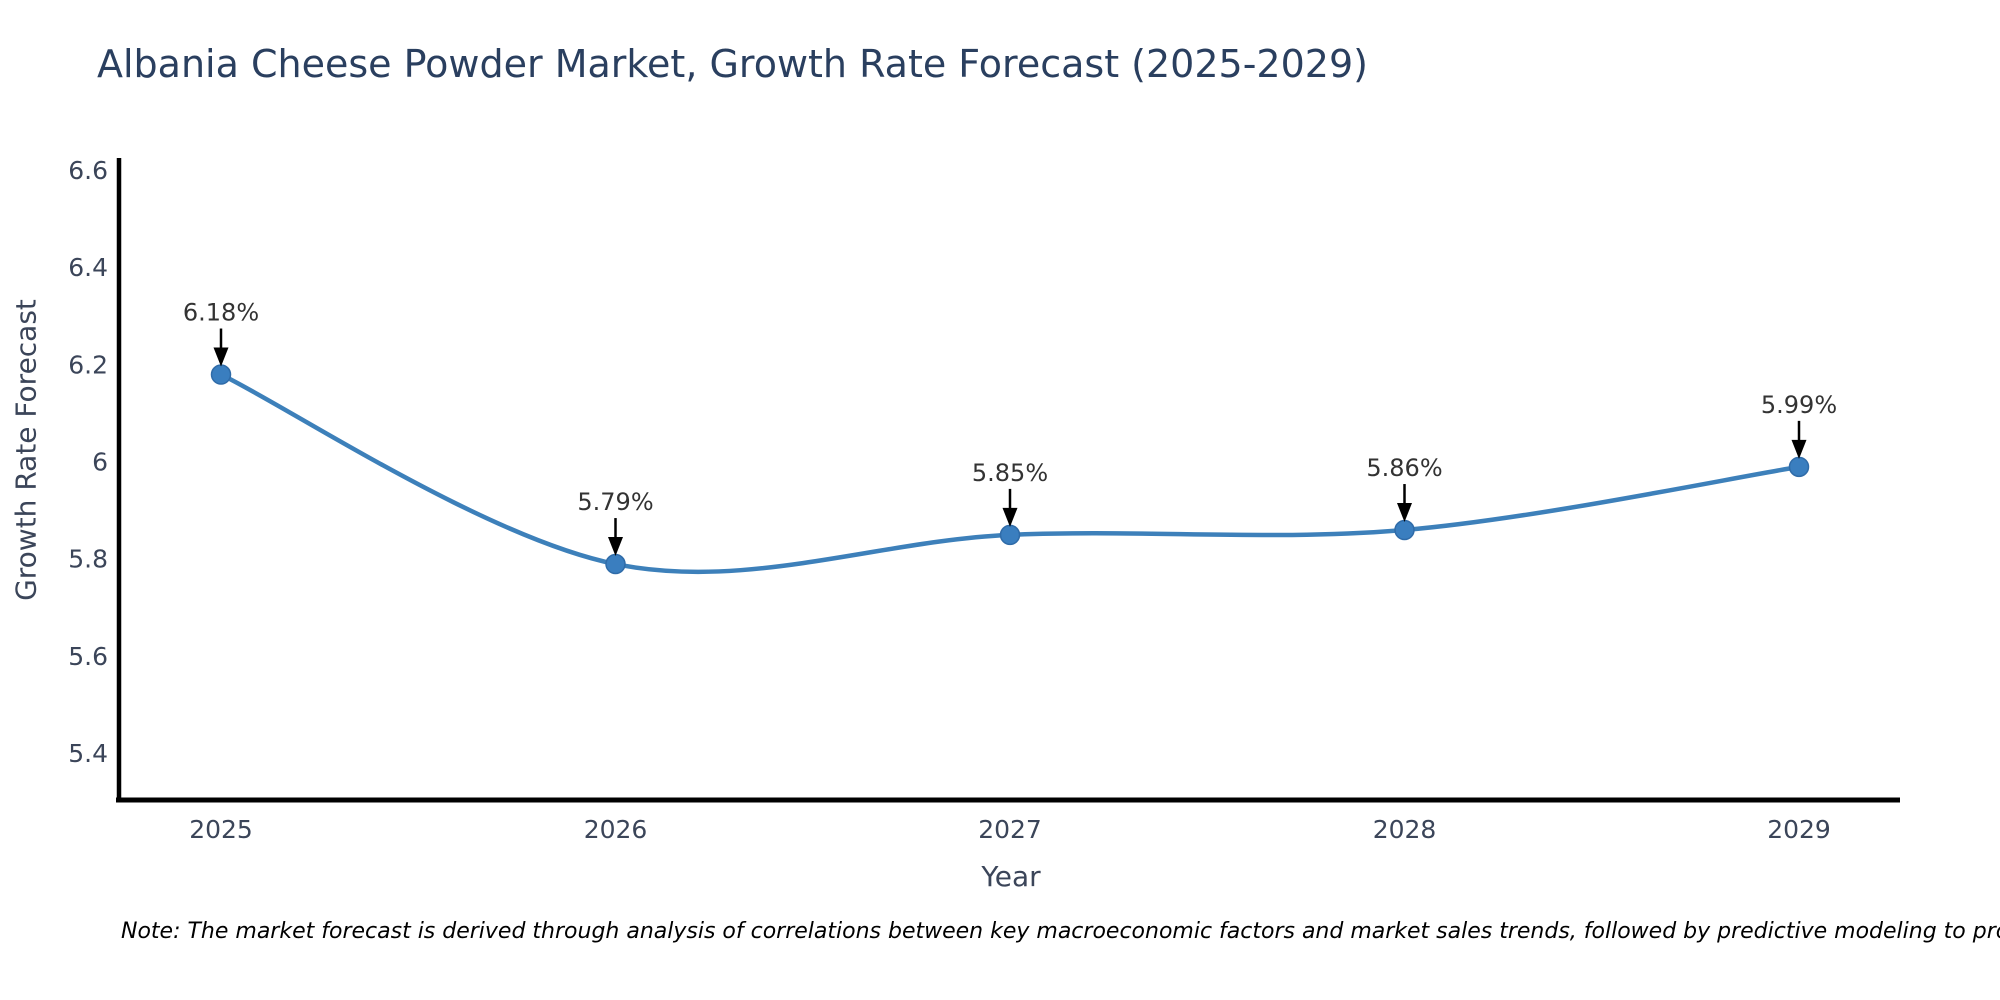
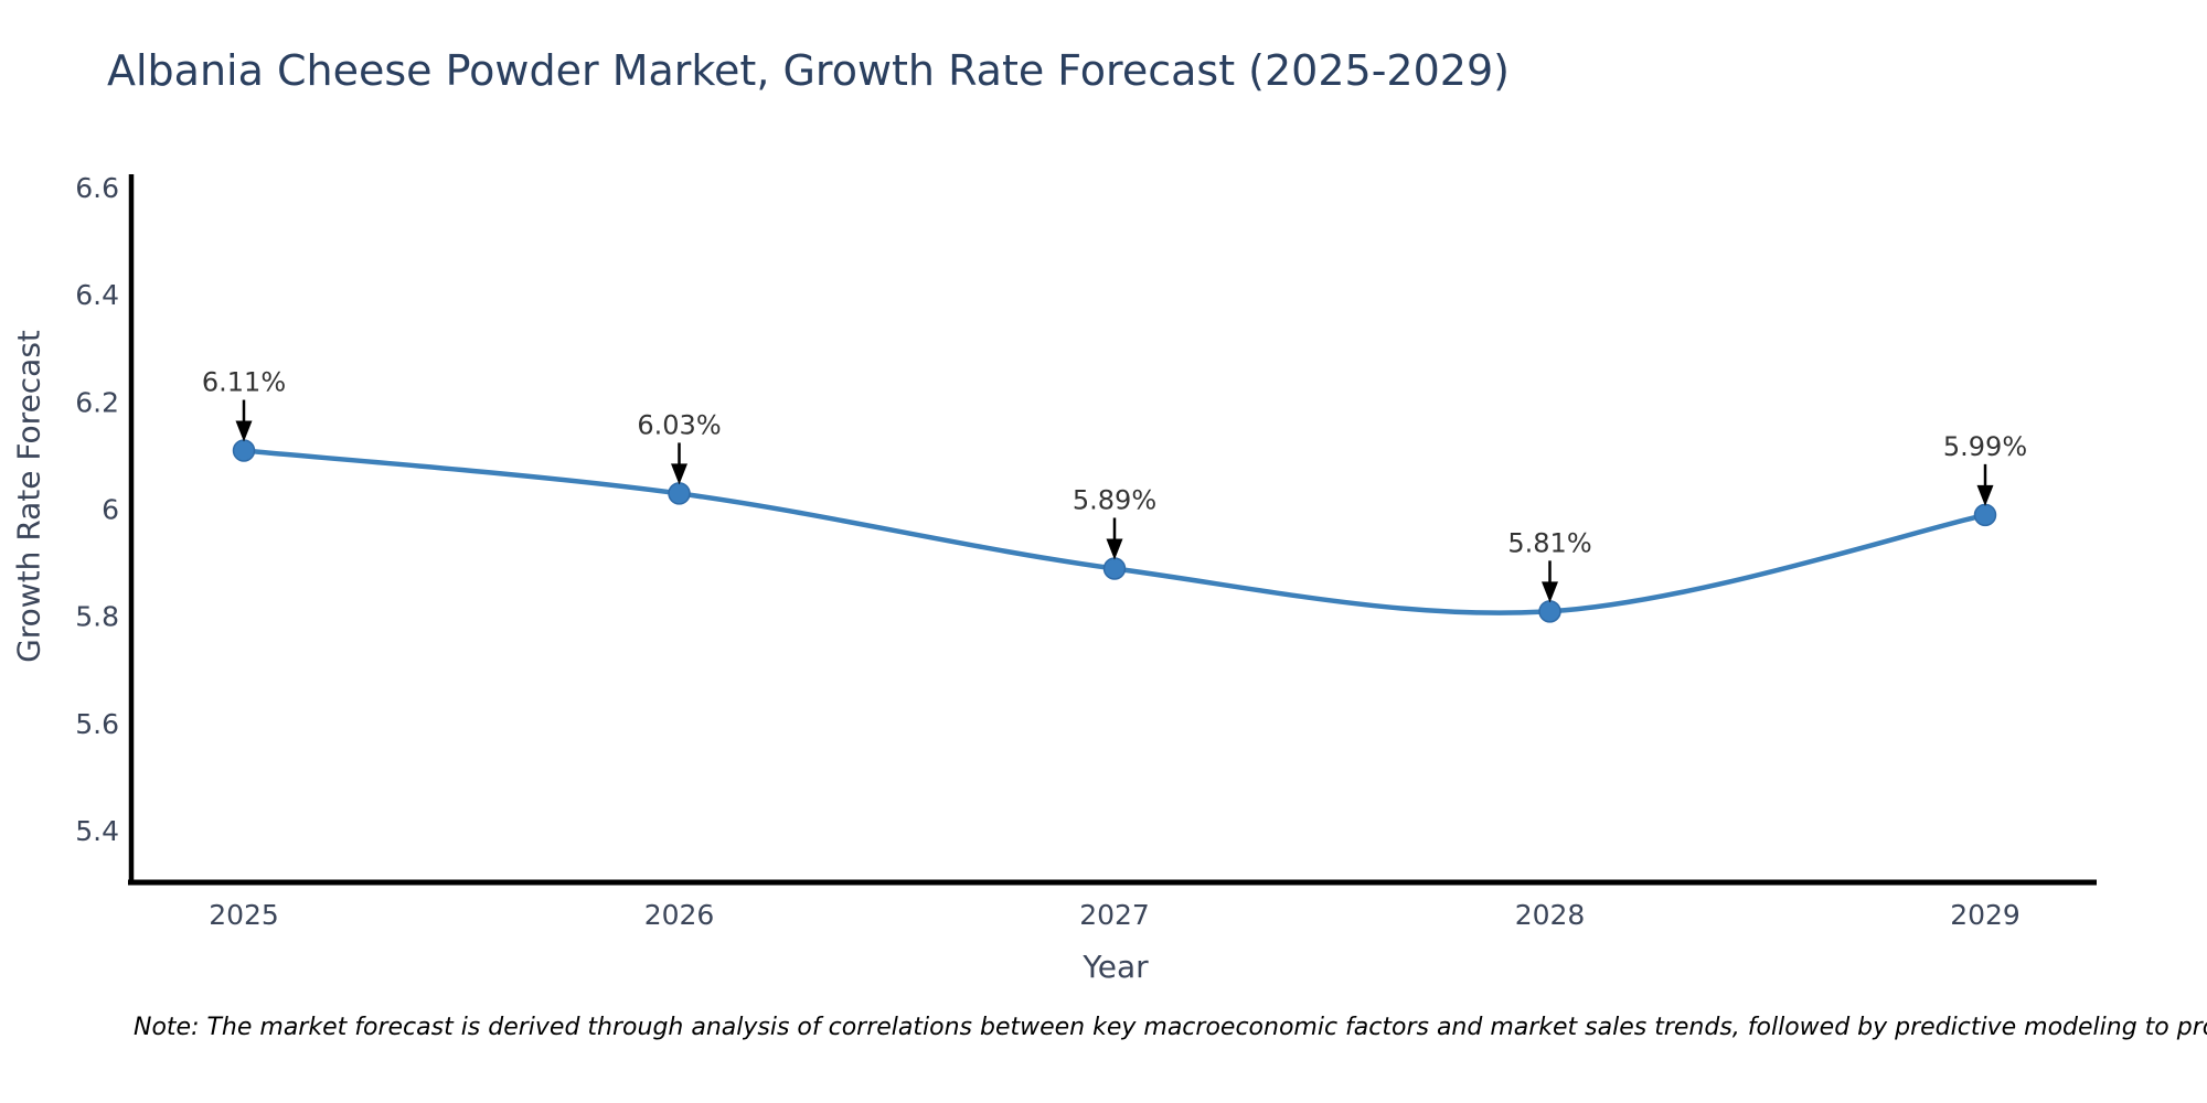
2025: 6.18% -> 6.11%
2026: 5.79% -> 6.03%
2027: 5.85% -> 5.89%
2028: 5.86% -> 5.81%
